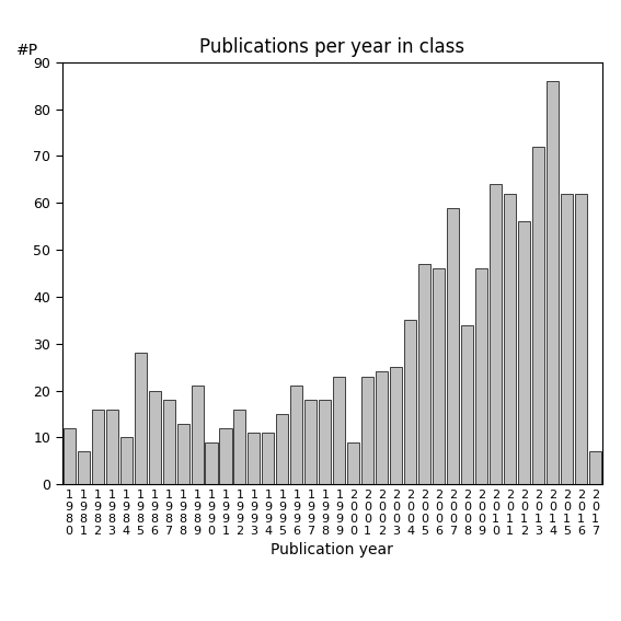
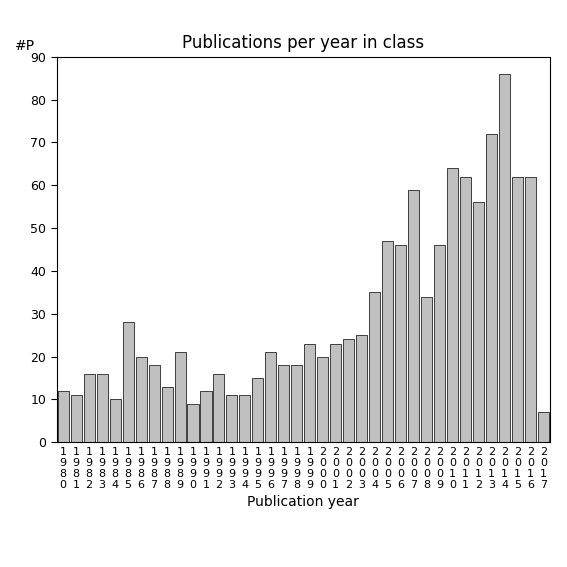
1 9 8 1: 7 -> 11
2 0 0 0: 9 -> 20
